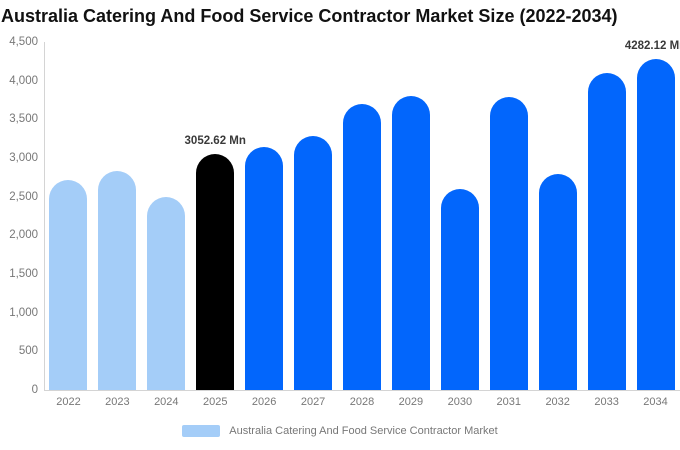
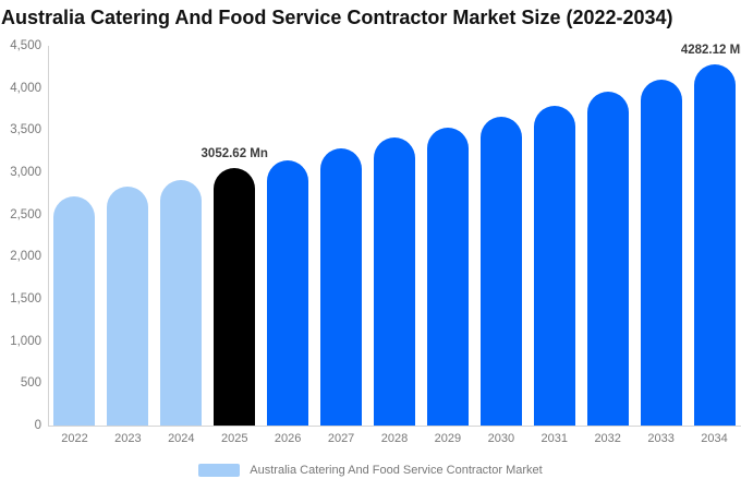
2024: 2500 -> 2900
2028: 3700 -> 3400
2029: 3800 -> 3500
2030: 2600 -> 3700
2032: 2800 -> 4000
